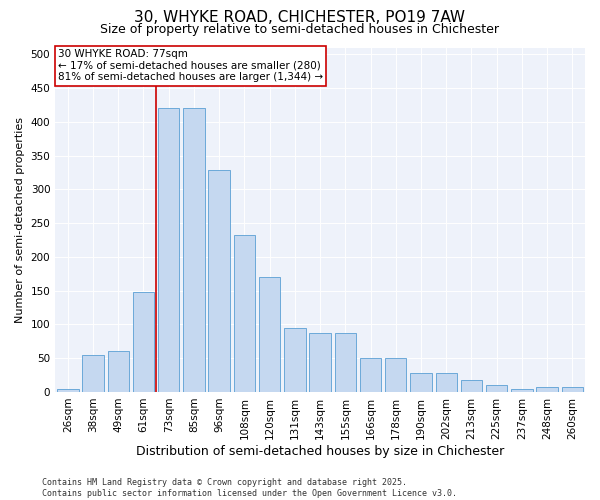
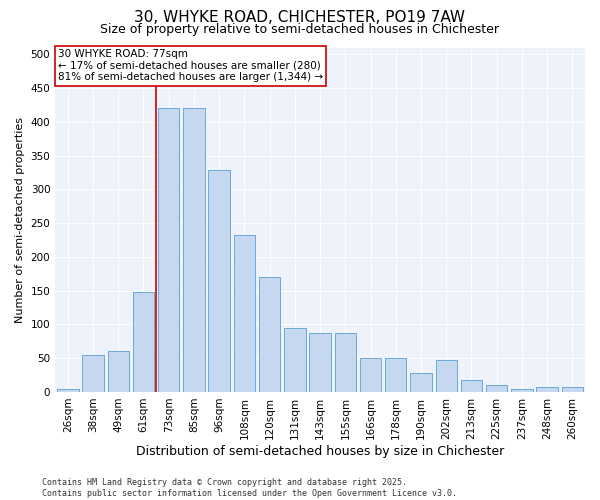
202sqm: 28 -> 48
